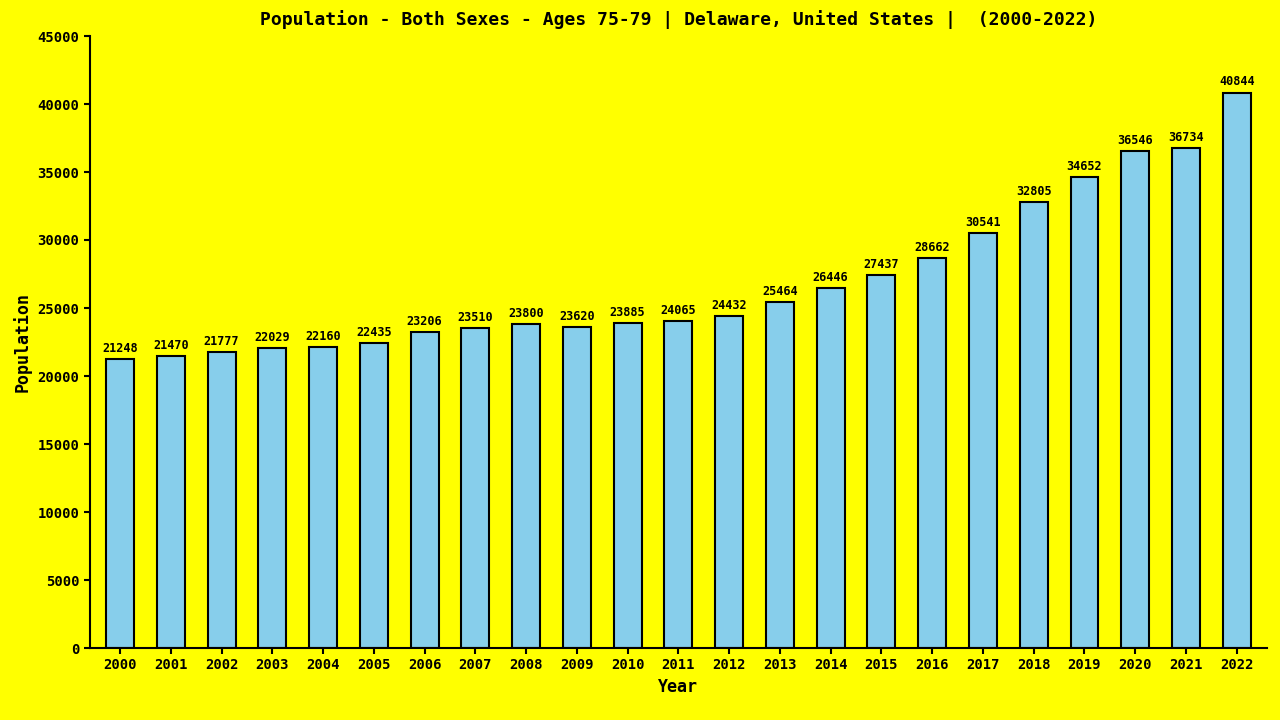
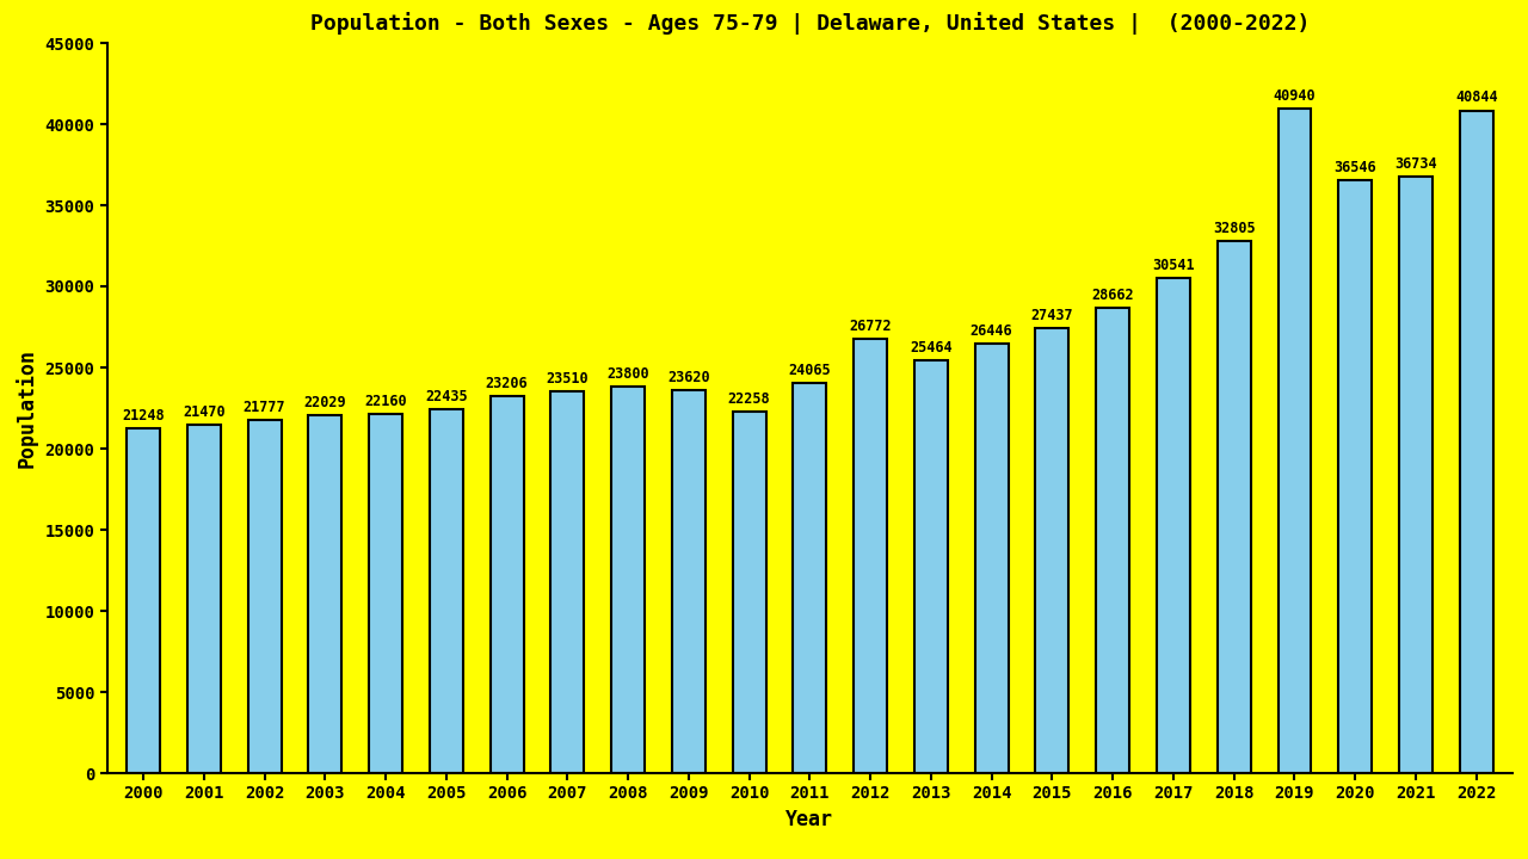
2010: 23885 -> 22258
2012: 24432 -> 26772
2019: 34652 -> 40940
